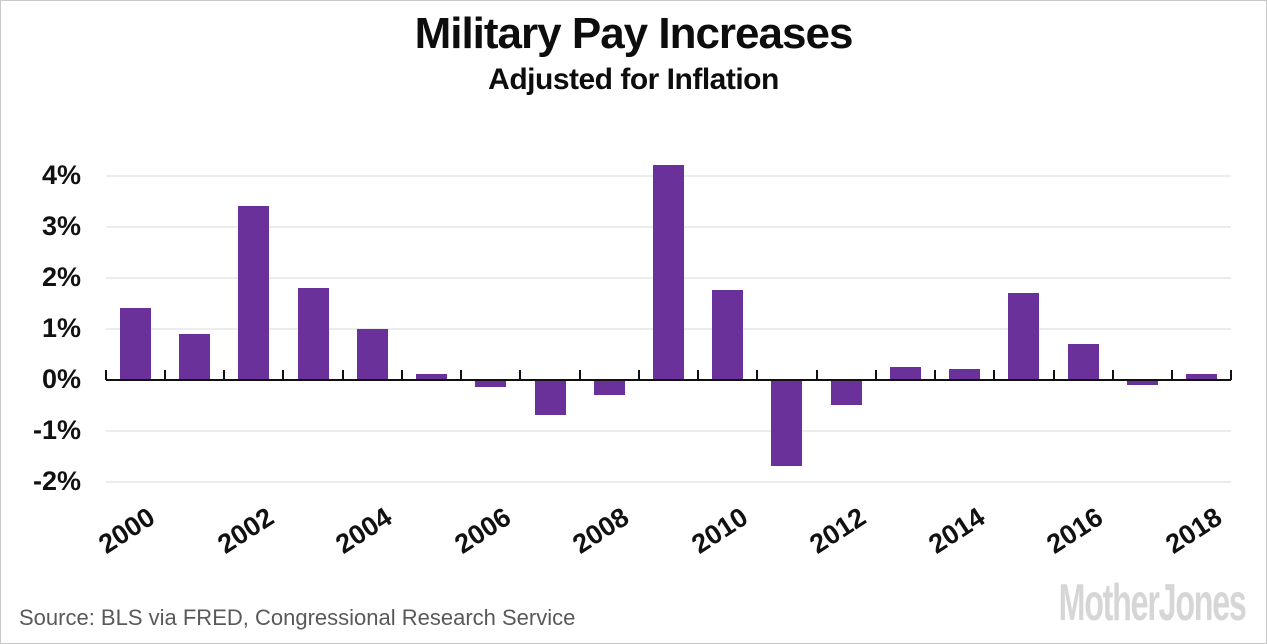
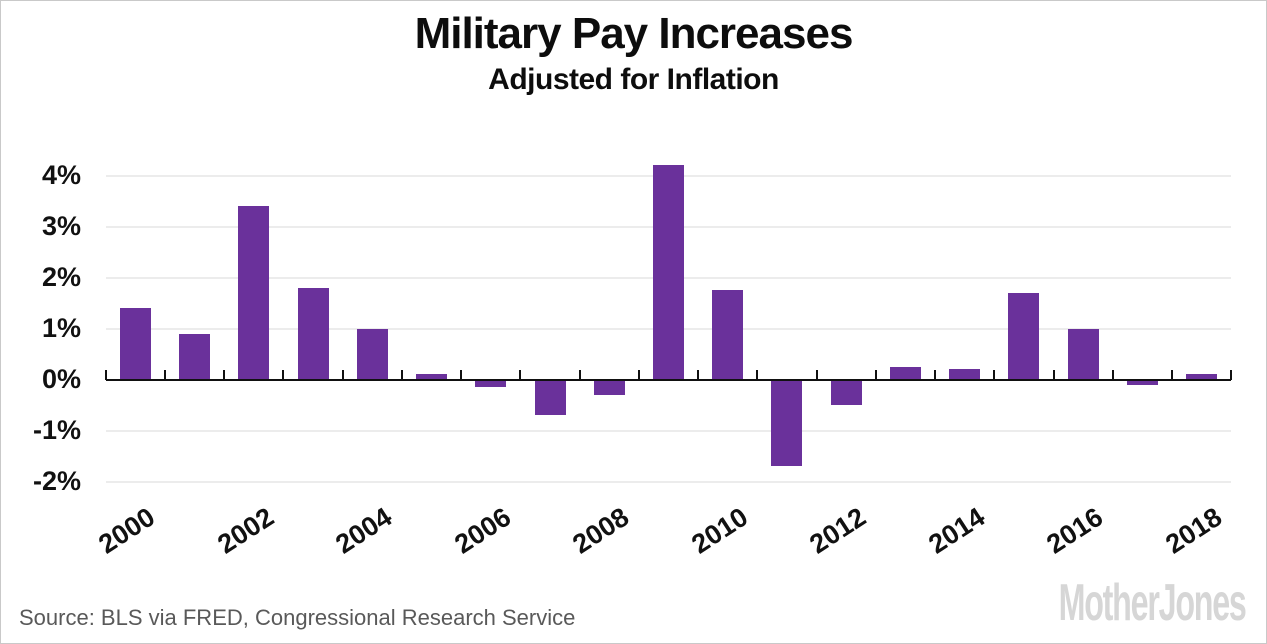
2016: 0.7% -> 1.0%
